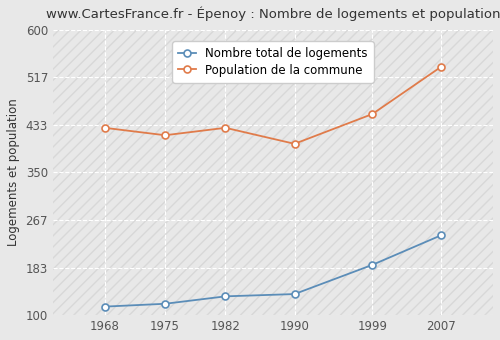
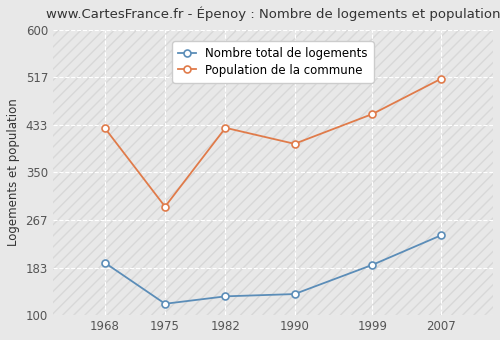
Nombre total de logements/1968: 115 -> 192
Population de la commune/1975: 415 -> 290
Population de la commune/2007: 535 -> 514
